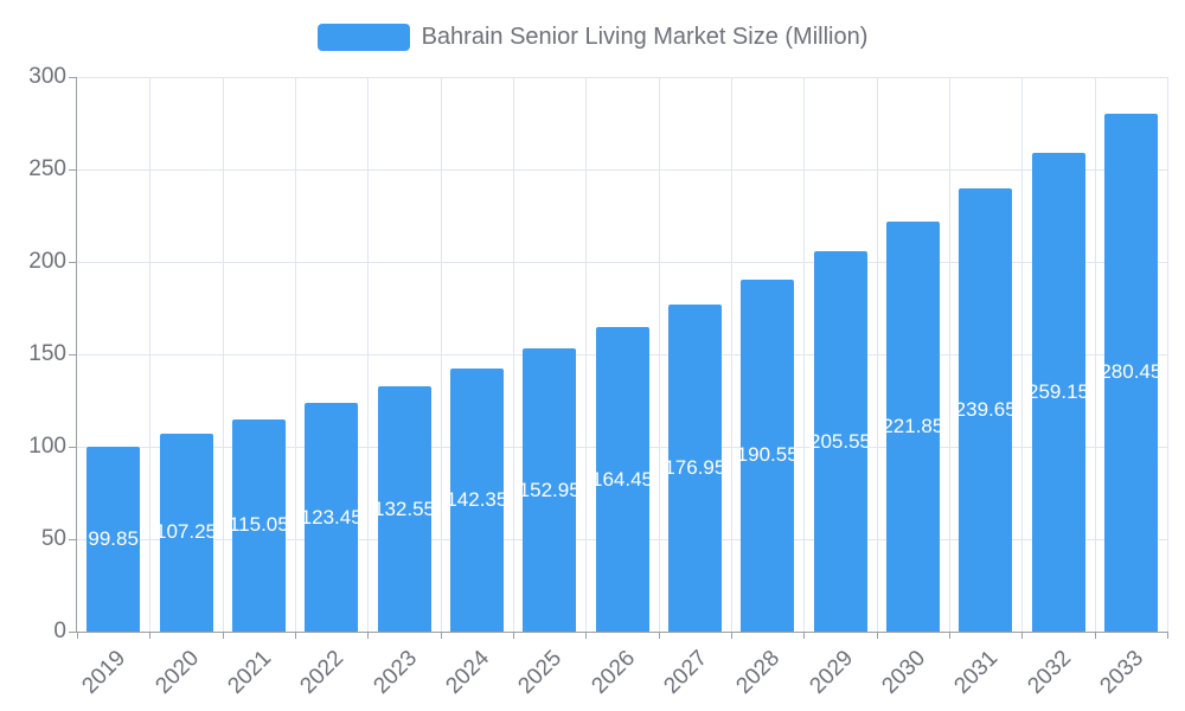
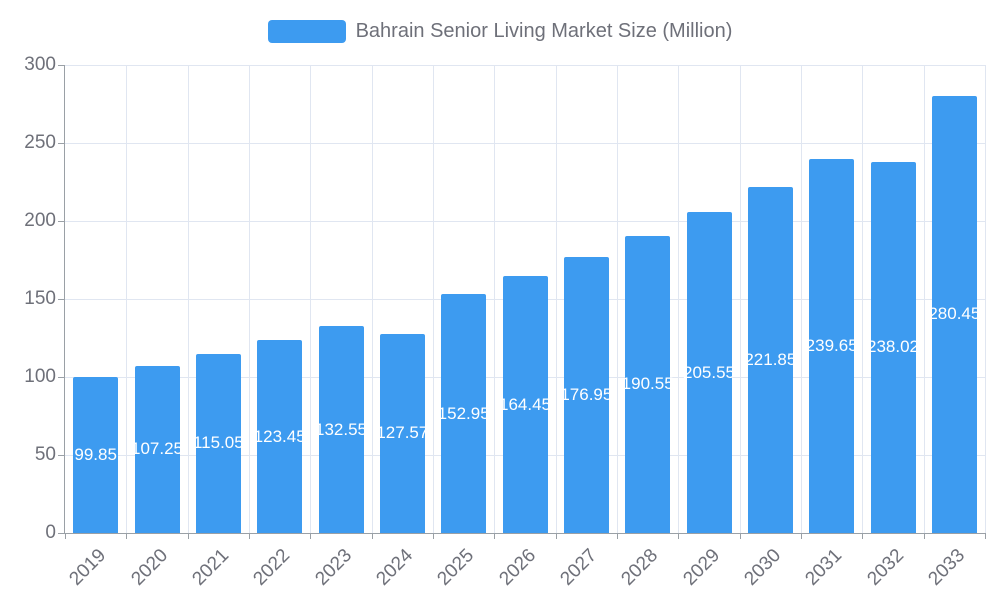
2024: 142.35 -> 127.57
2032: 259.15 -> 238.02
